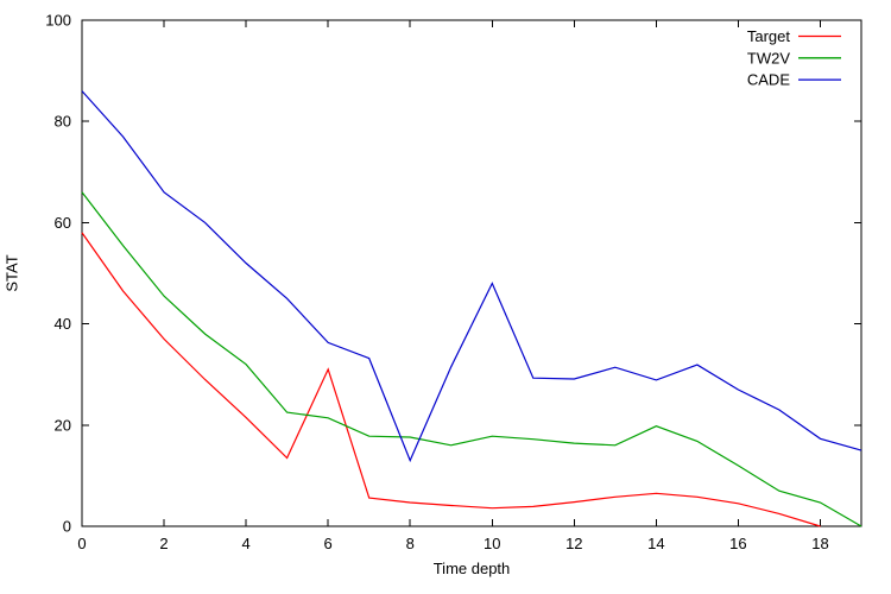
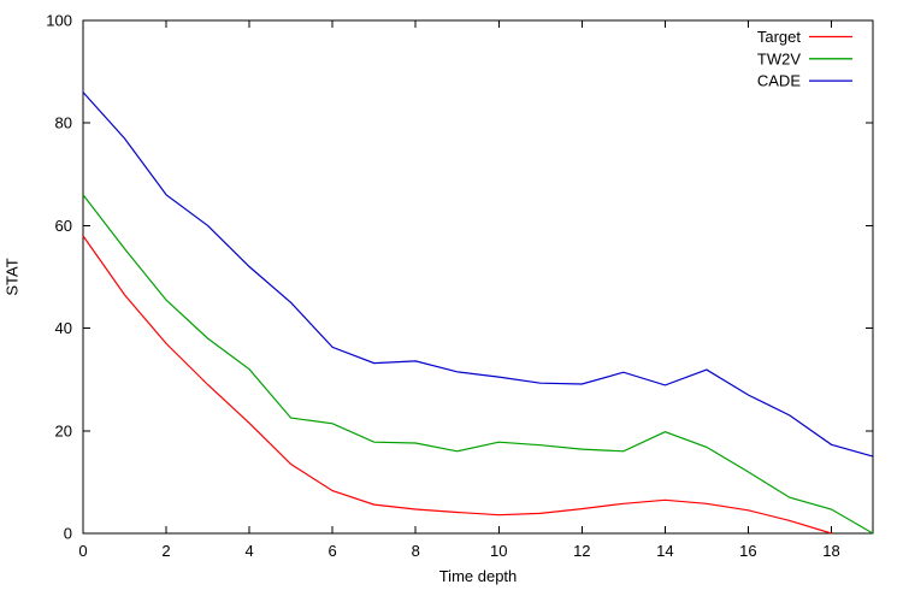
Target/6: 31 -> 8
CADE/8: 13 -> 34
CADE/10: 48 -> 30
